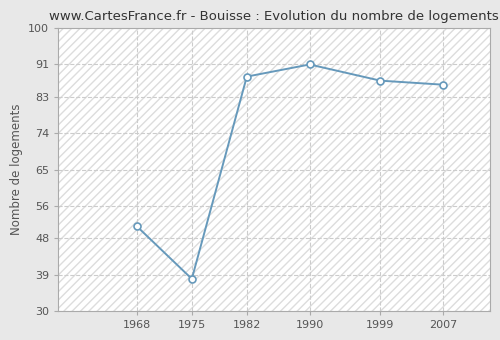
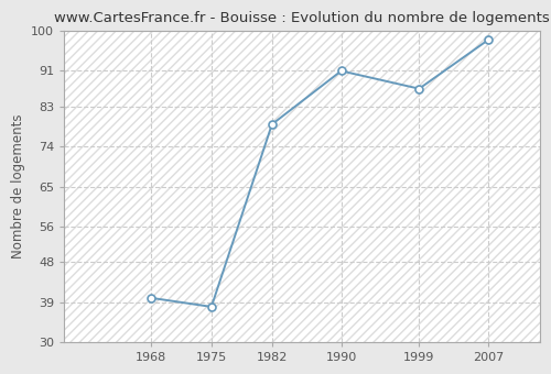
1968: 51 -> 40
1982: 88 -> 79
2007: 86 -> 98
